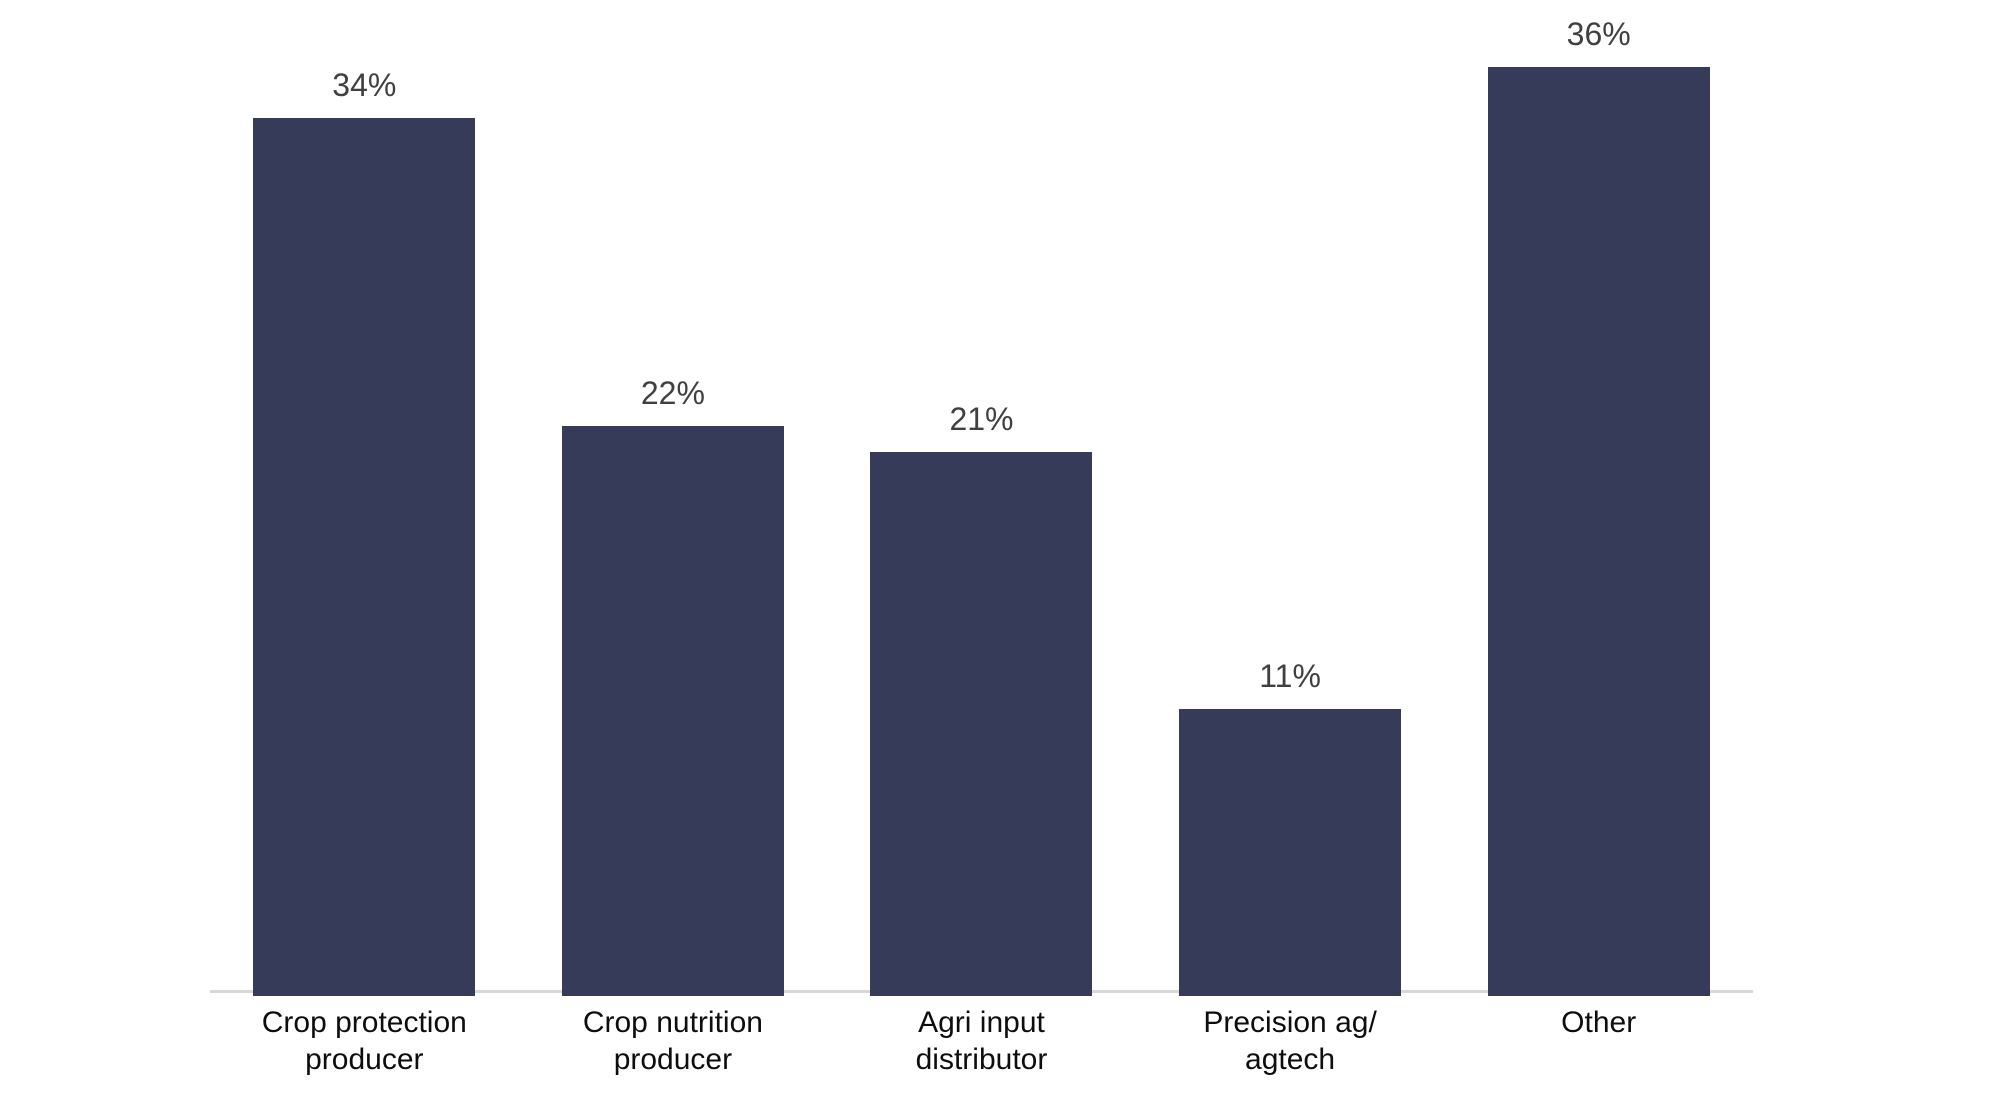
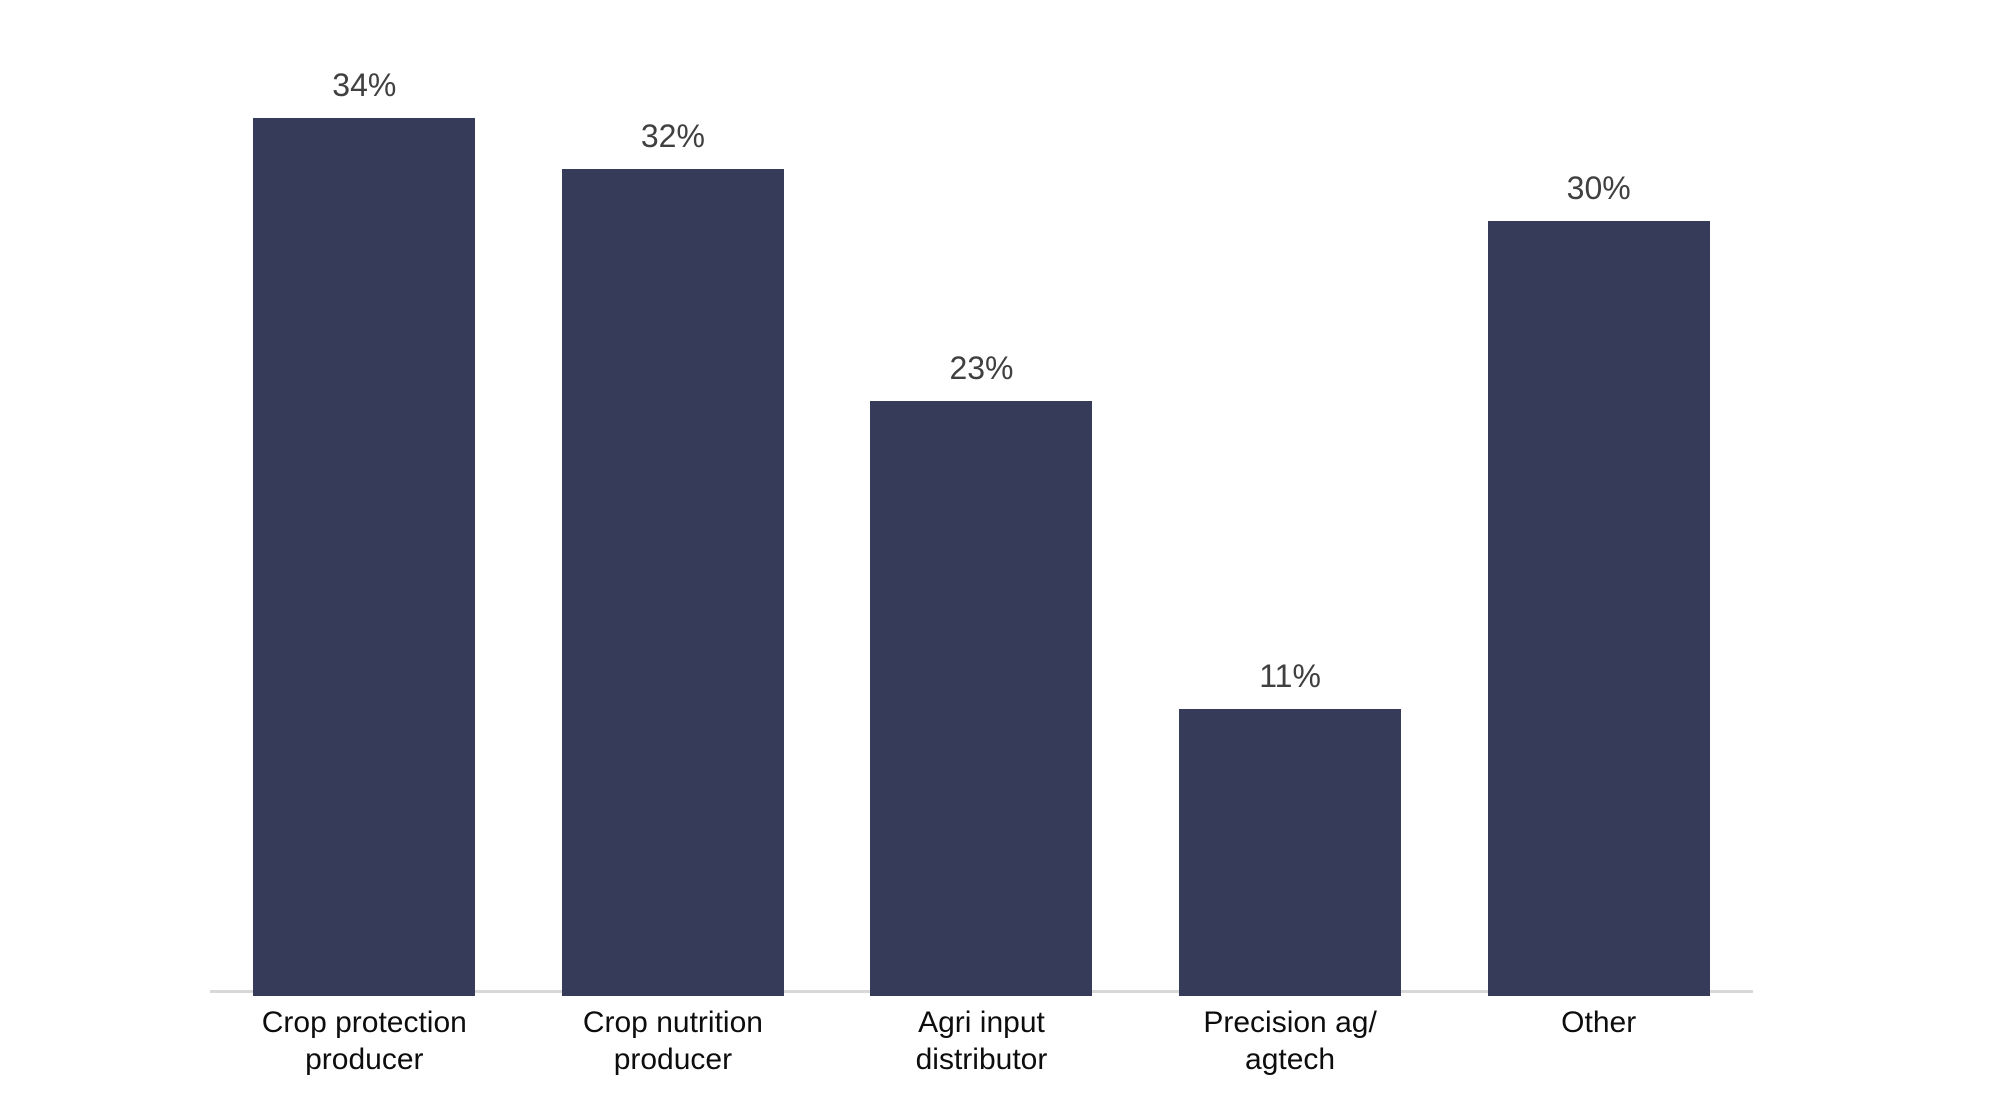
Crop nutrition producer: 22% -> 32%
Agri input distributor: 21% -> 23%
Other: 36% -> 30%
